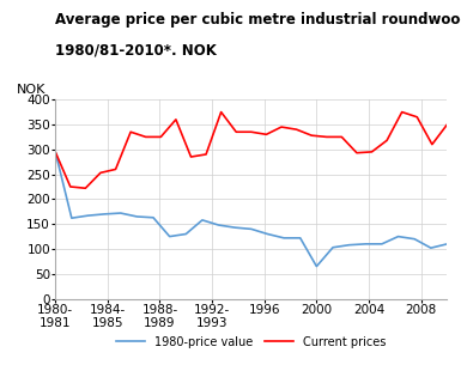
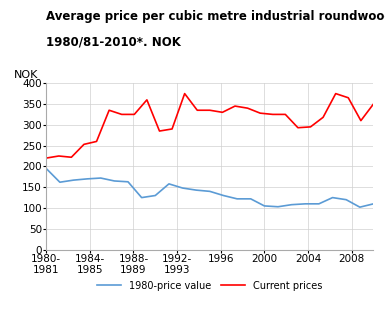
1980-price value/1980- 1981: 295 -> 195
Current prices/1980- 1981: 295 -> 220
1980-price value/2000: 65 -> 105
